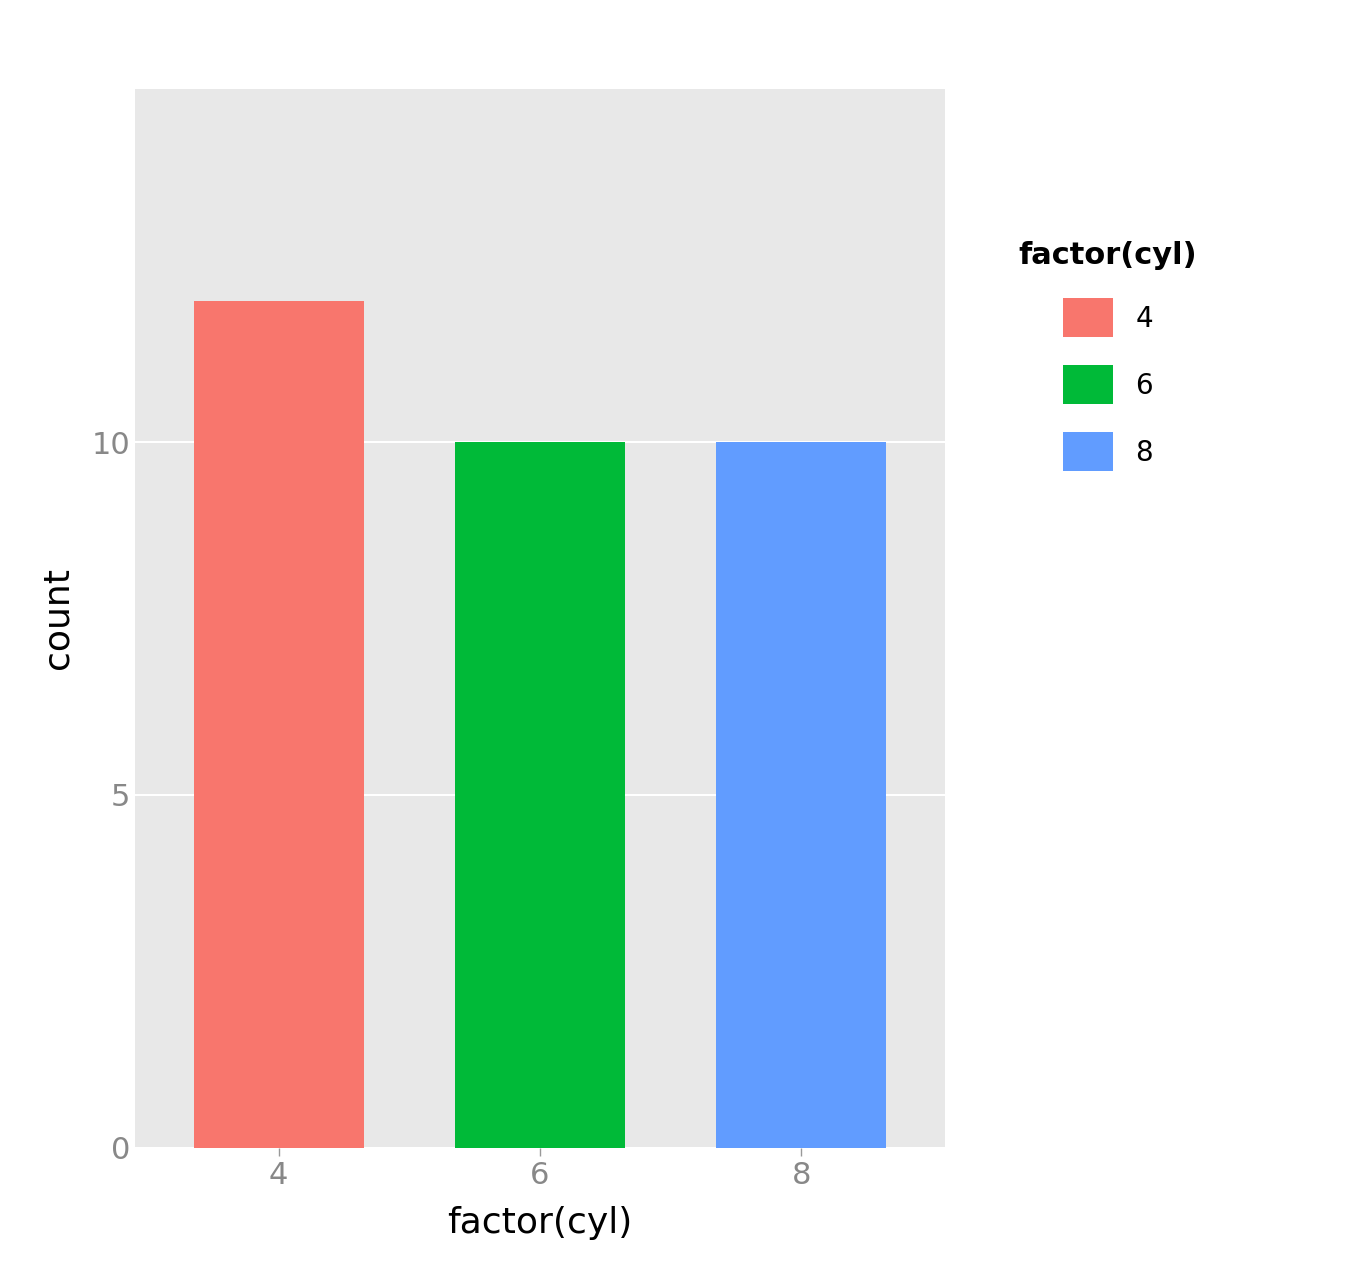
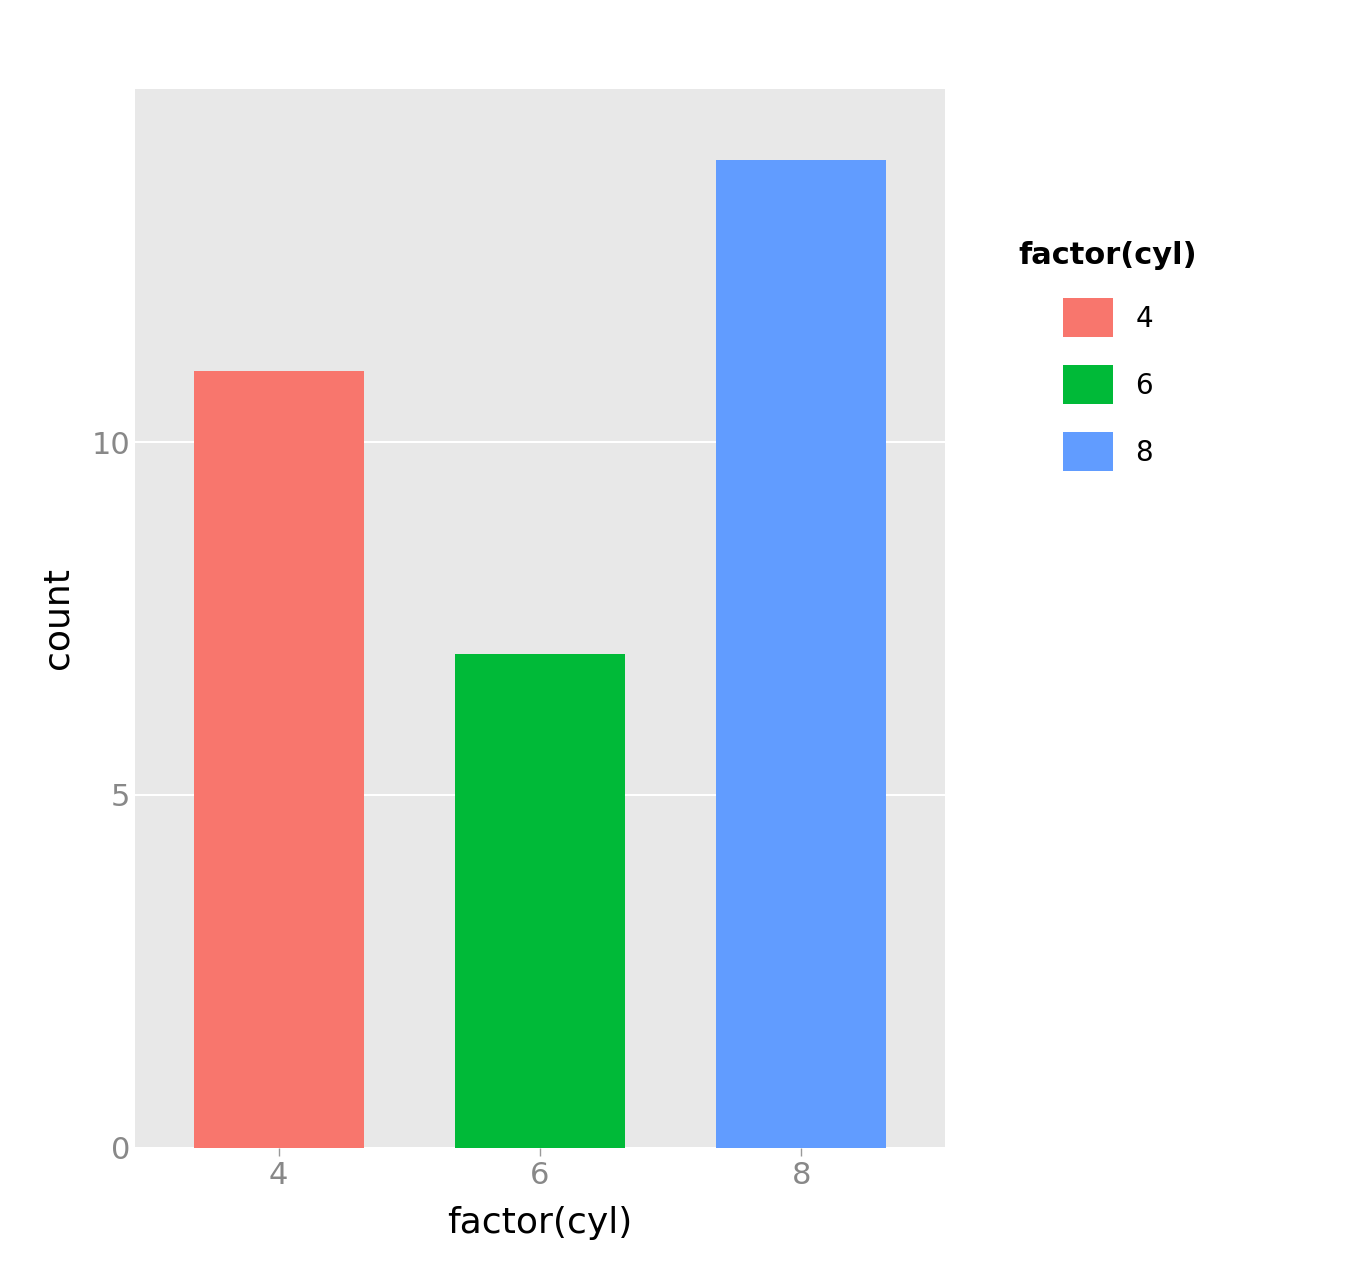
4: 12 -> 11
6: 10 -> 7
8: 10 -> 14
